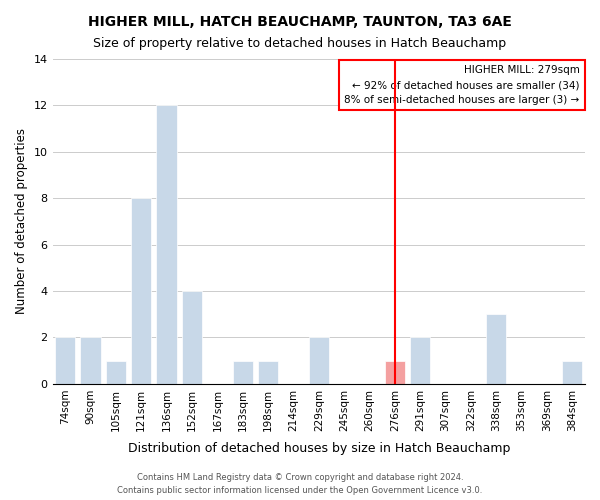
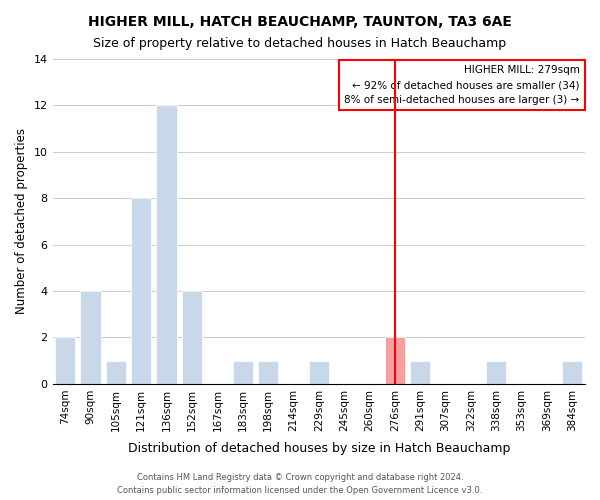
90sqm: 2 -> 4
229sqm: 2 -> 1
276sqm: 1 -> 2
291sqm: 2 -> 1
338sqm: 3 -> 1
